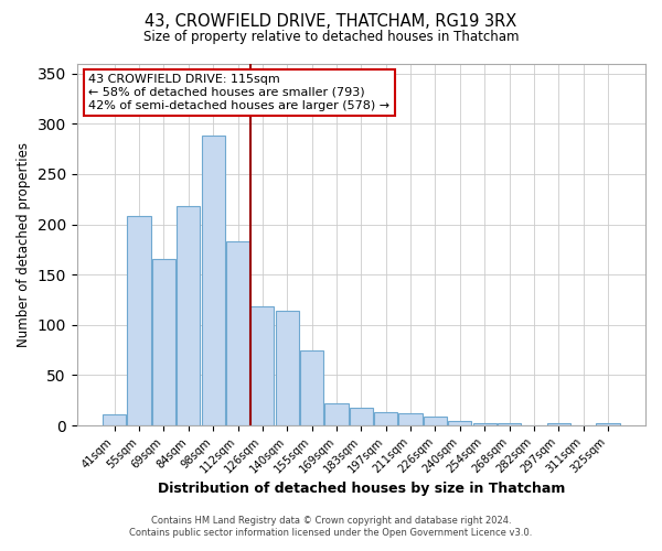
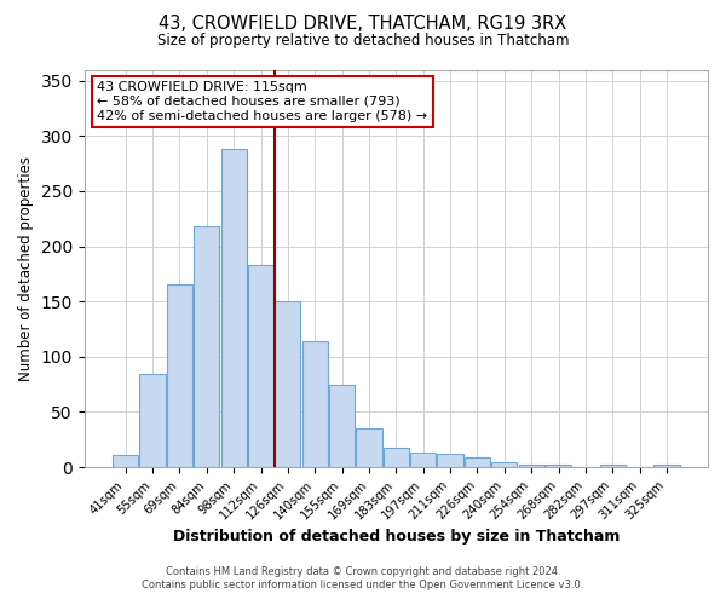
55sqm: 208 -> 84
126sqm: 118 -> 150
169sqm: 22 -> 35
